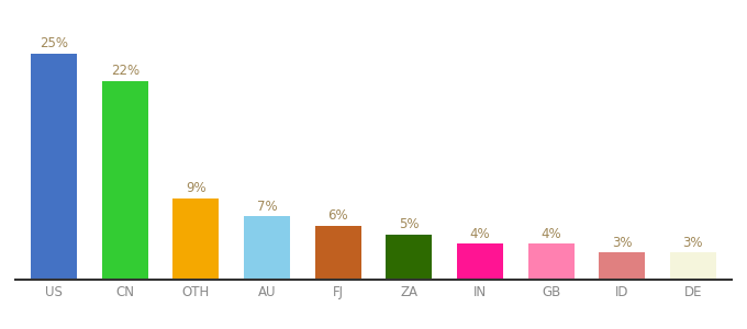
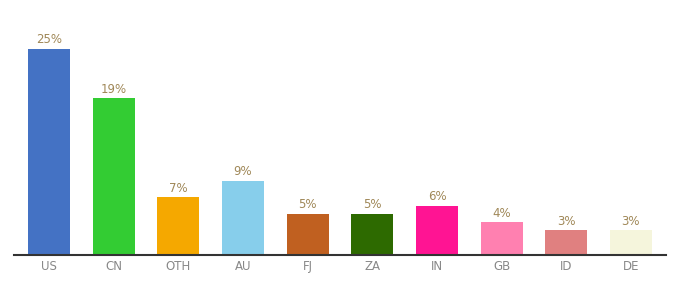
CN: 22% -> 19%
OTH: 9% -> 7%
AU: 7% -> 9%
FJ: 6% -> 5%
IN: 4% -> 6%
